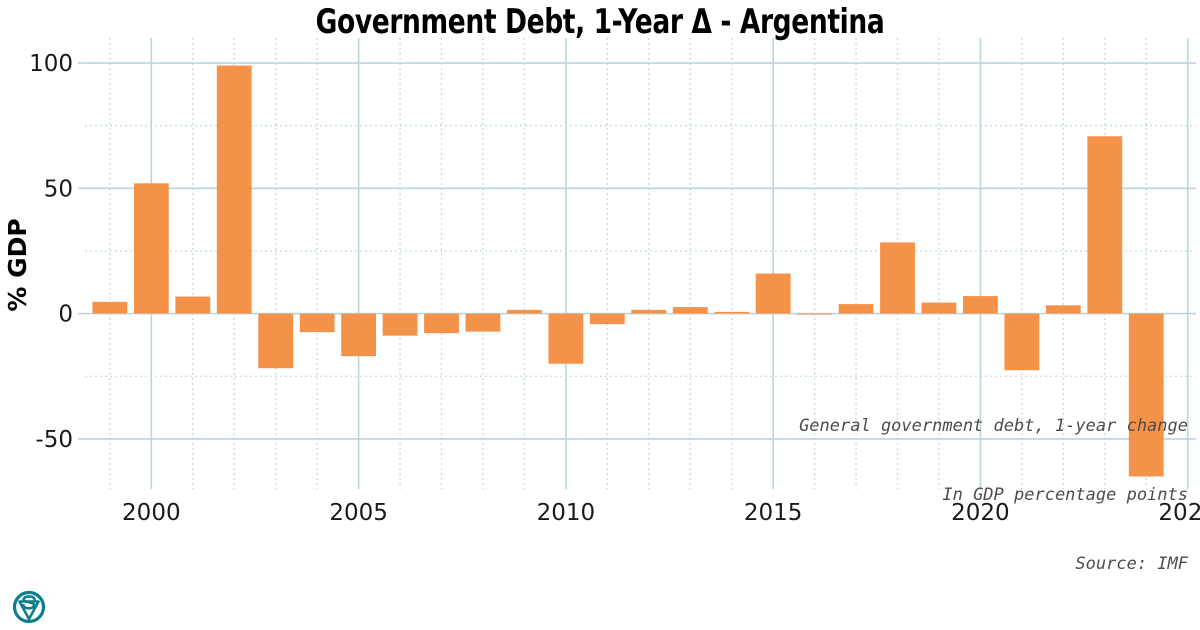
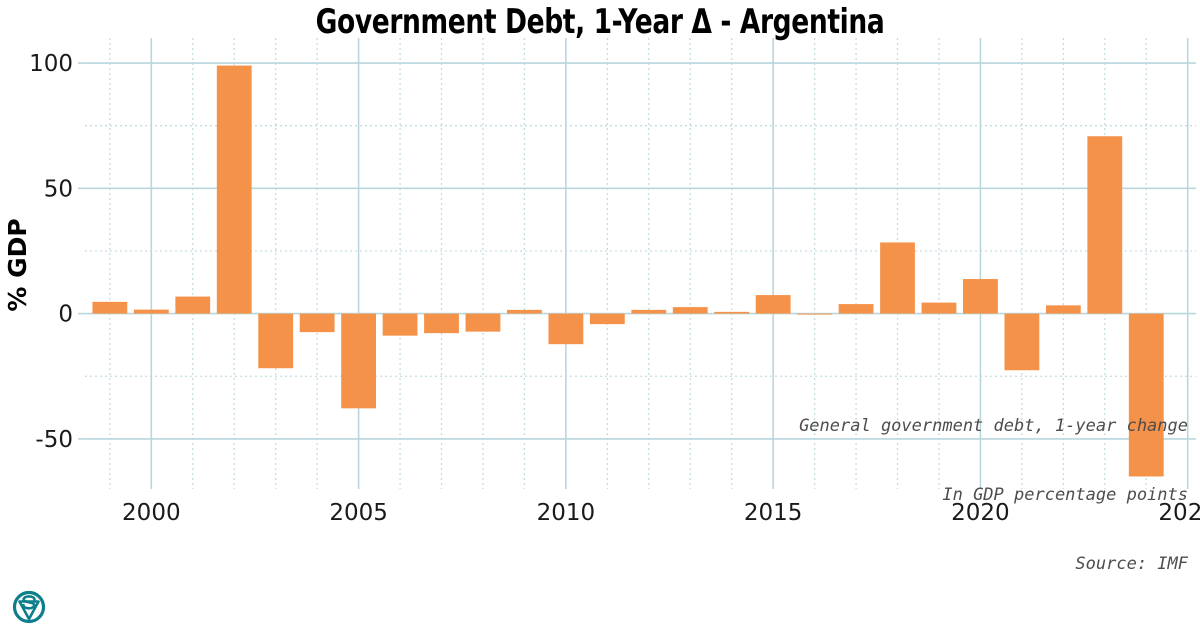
2000: 52 -> 2
2005: -17 -> -38
2010: -20 -> -12
2015: 16 -> 7
2020: 7 -> 14
